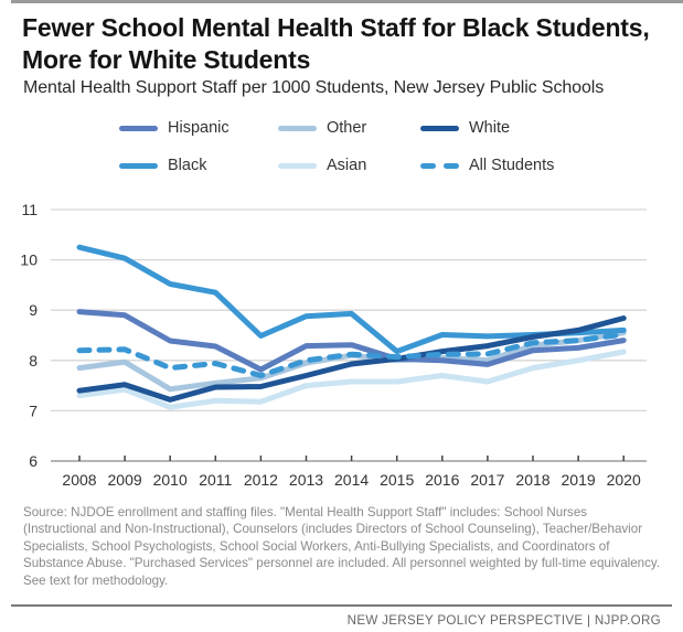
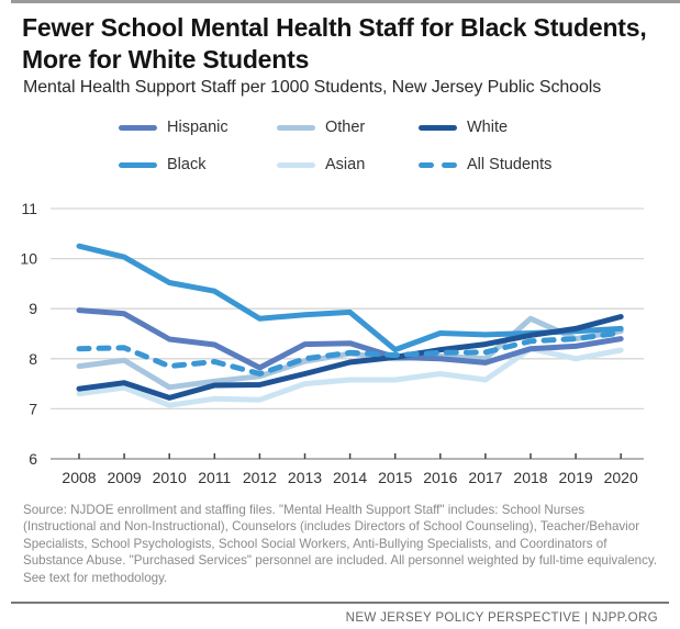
Black/2012: 8.5 -> 8.8
Asian/2018: 7.8 -> 8.2
Other/2018: 8.3 -> 8.8
